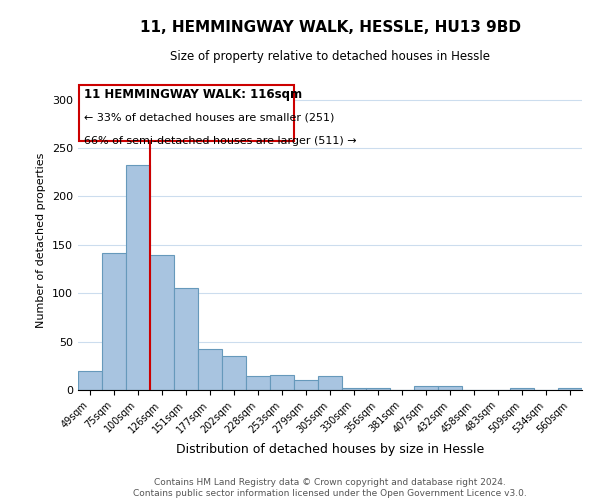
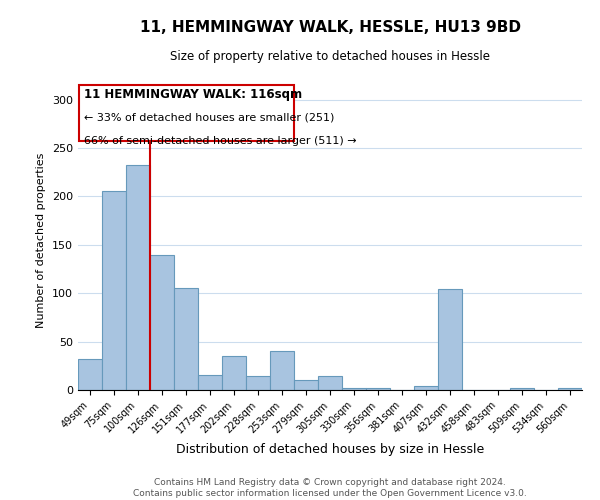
49sqm: 20 -> 32
75sqm: 142 -> 206
177sqm: 42 -> 16
253sqm: 15 -> 40
432sqm: 4 -> 104
